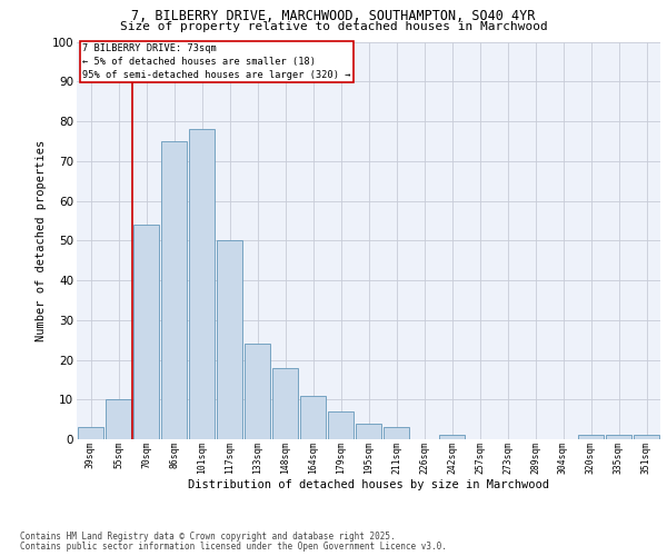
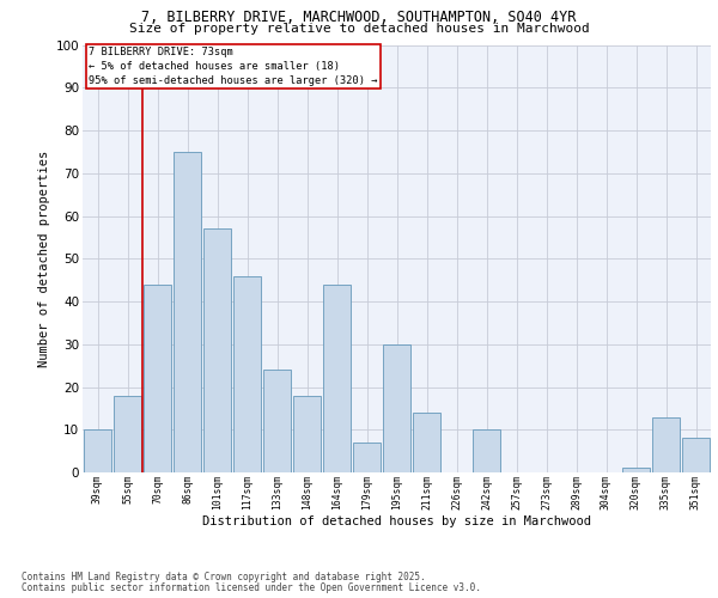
39sqm: 3 -> 10
55sqm: 10 -> 18
70sqm: 54 -> 44
101sqm: 78 -> 57
117sqm: 50 -> 46
164sqm: 11 -> 44
195sqm: 4 -> 30
211sqm: 3 -> 14
242sqm: 1 -> 10
335sqm: 1 -> 13
351sqm: 1 -> 8
